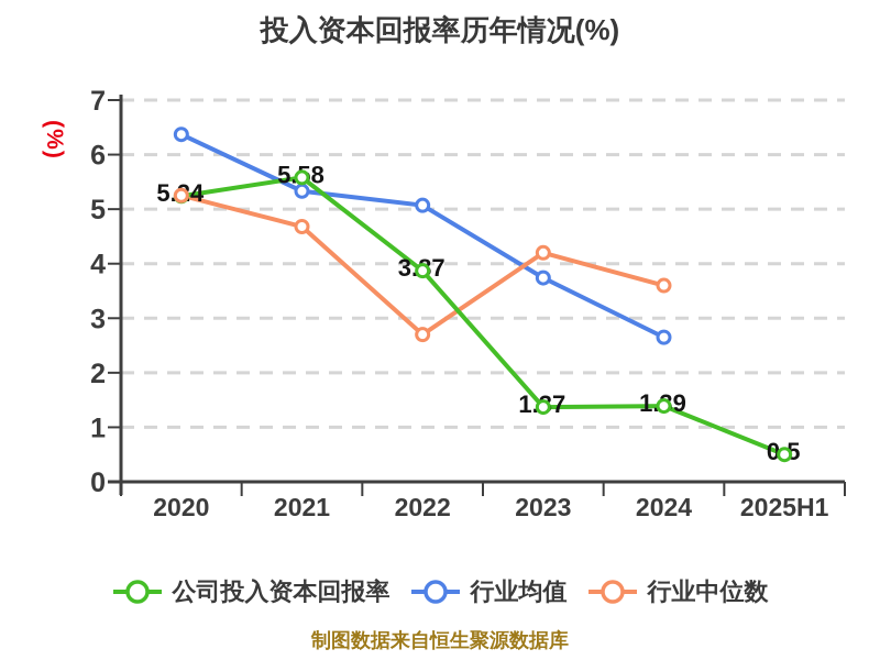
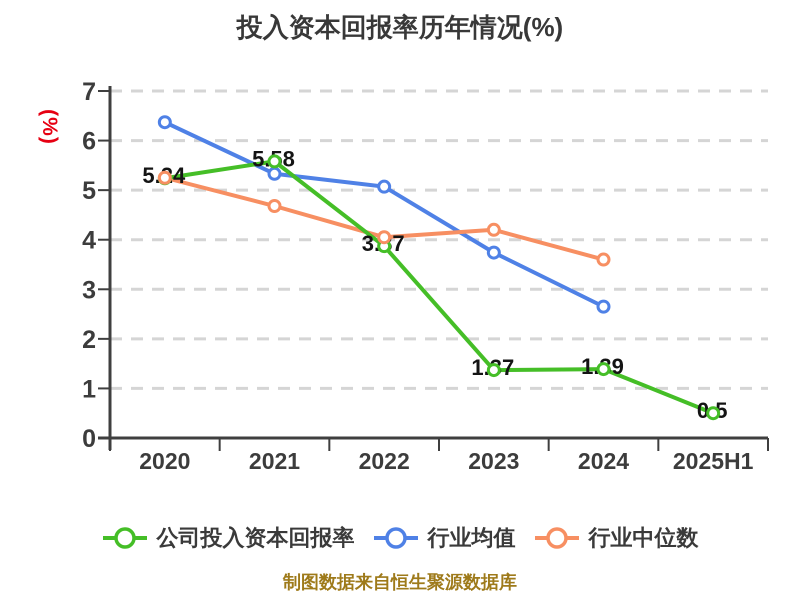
行业中位数/2022: 2.7 -> 4.0
